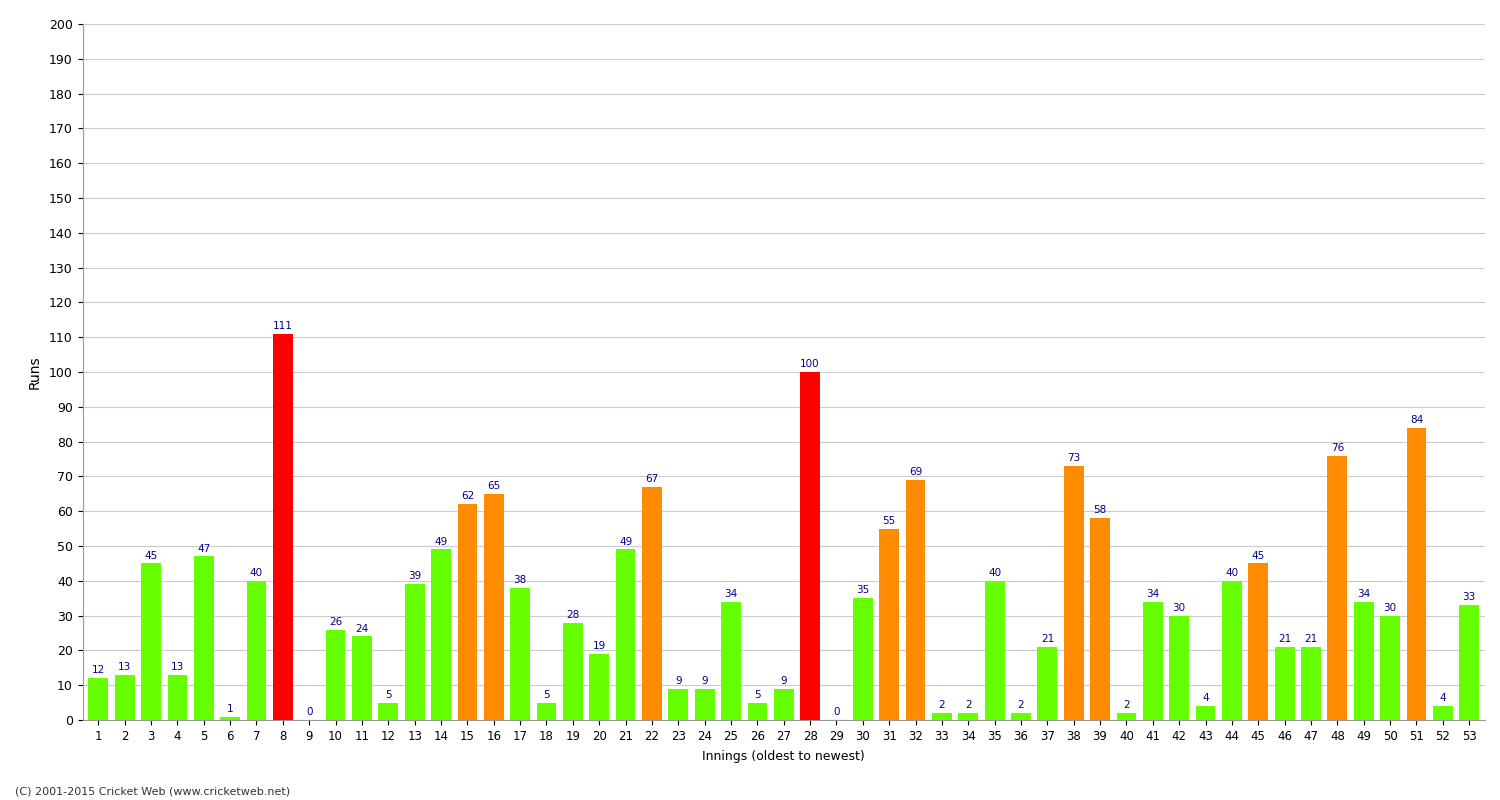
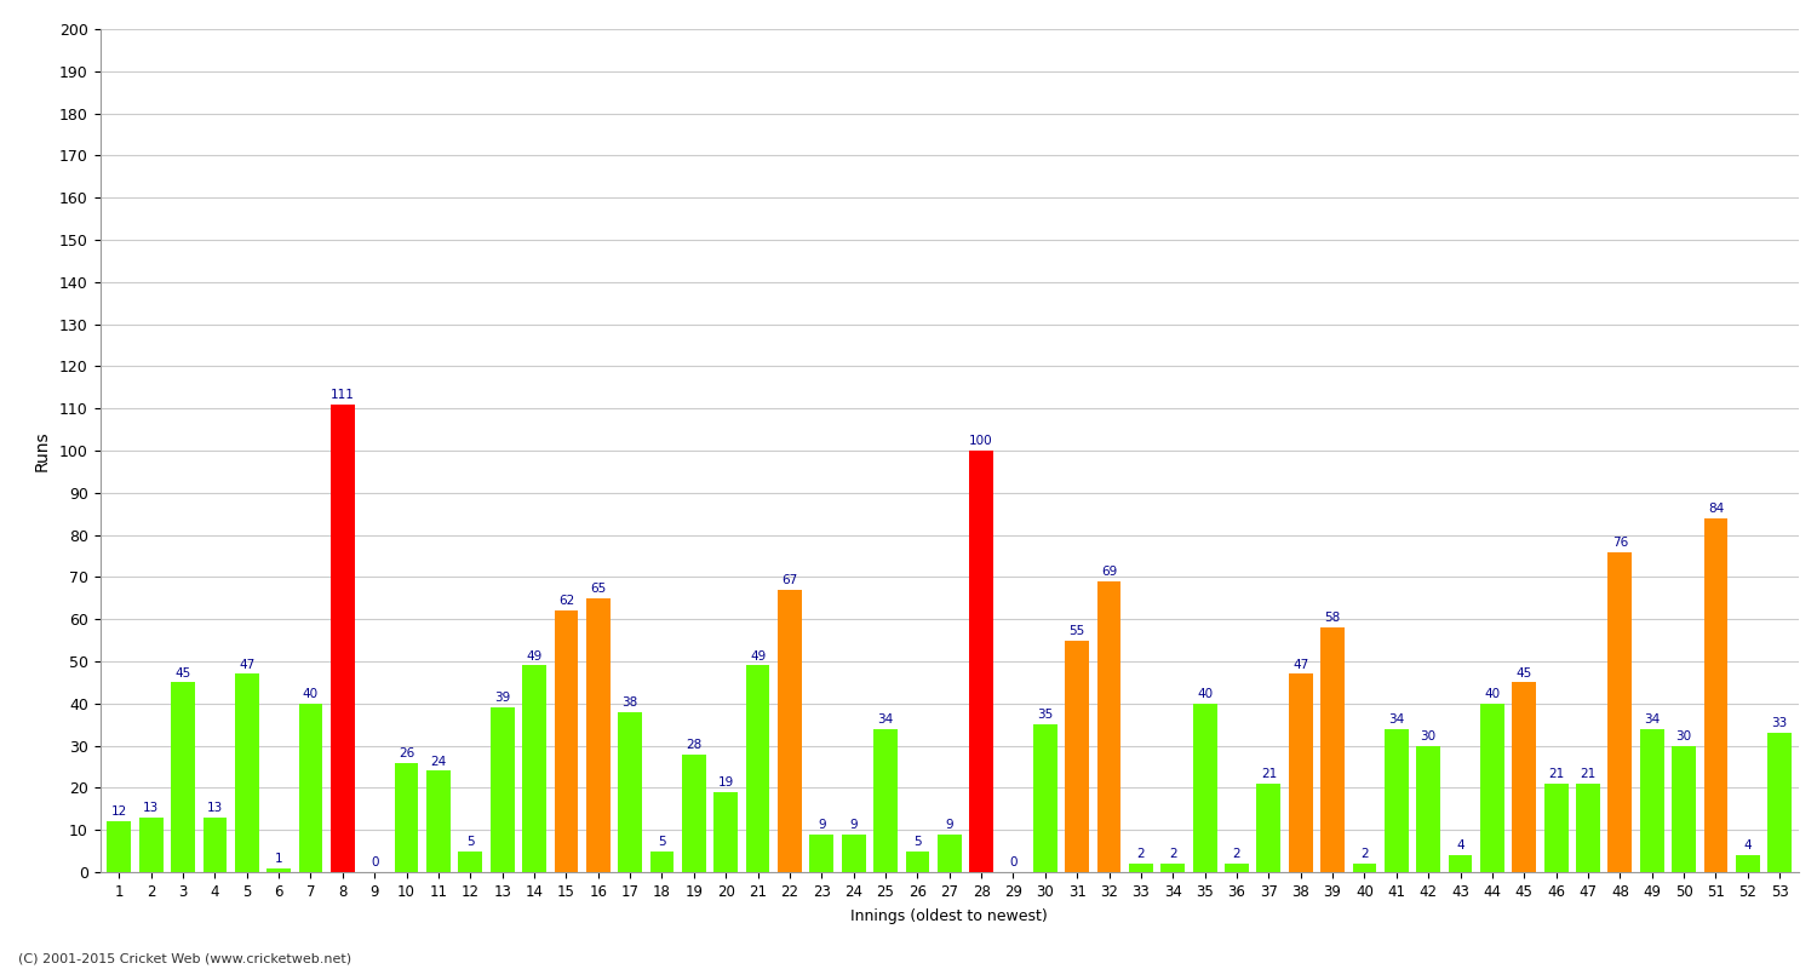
38: 73 -> 47
